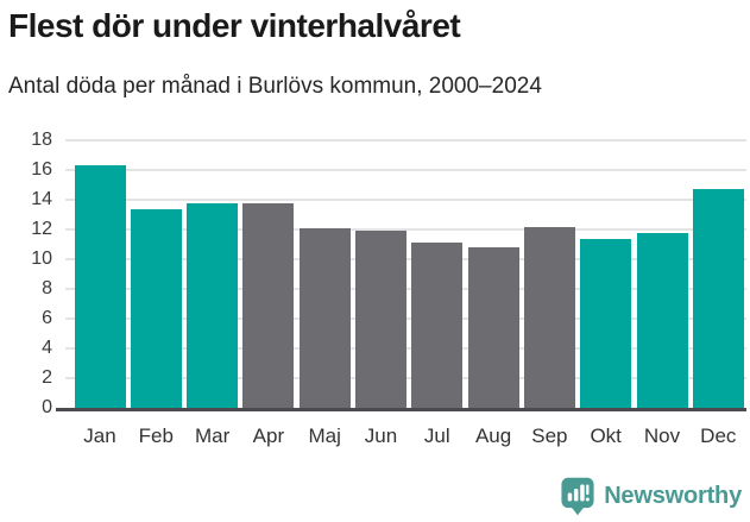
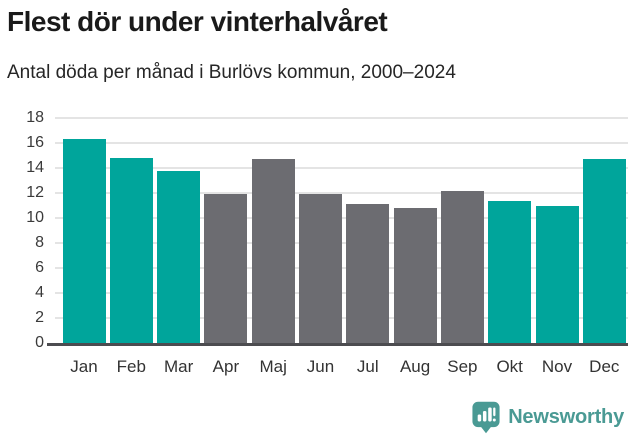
Feb: 13.4 -> 14.8
Apr: 13.8 -> 11.9
Maj: 12.1 -> 14.7
Nov: 11.8 -> 11.0
